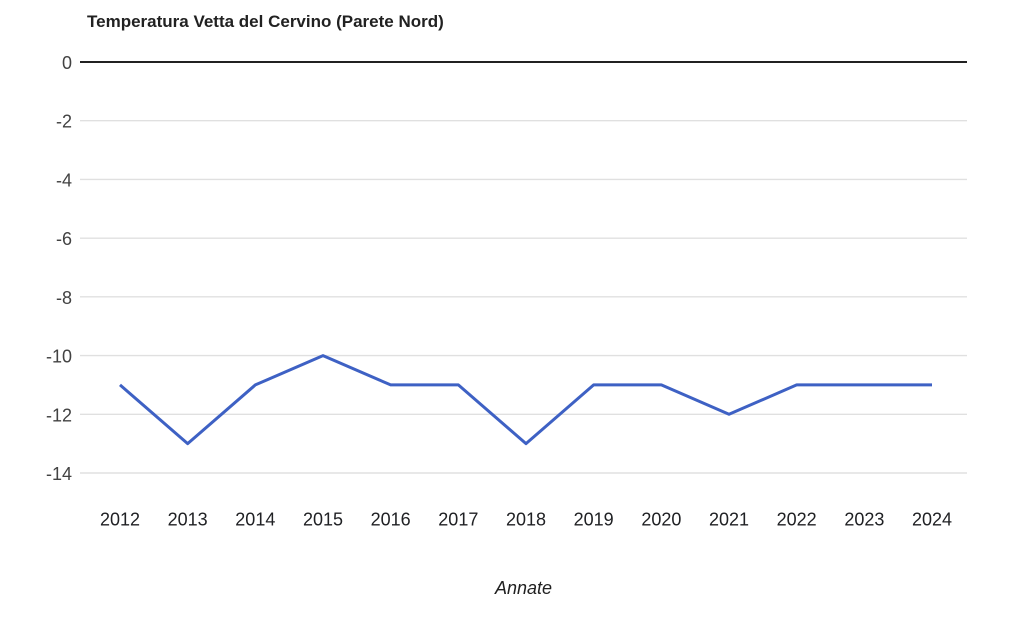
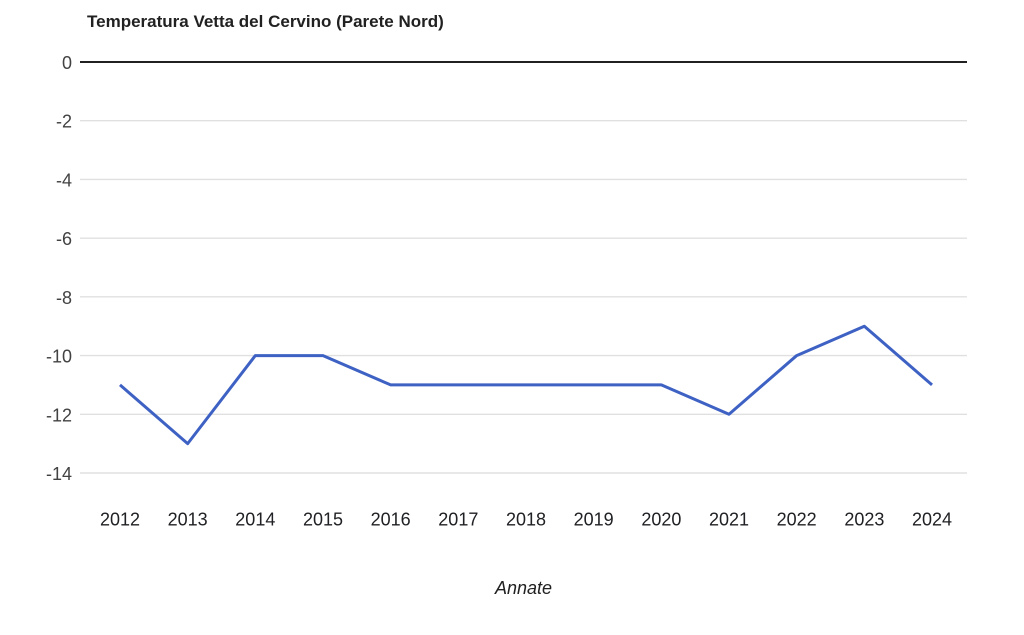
2014: -11 -> -10
2018: -13 -> -11
2022: -11 -> -10
2023: -11 -> -9
